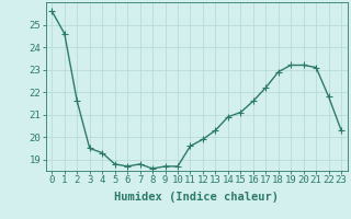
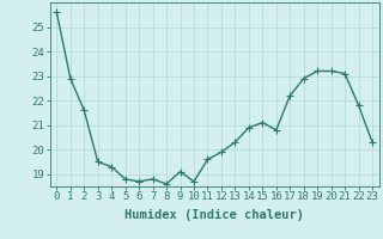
1: 24.6 -> 22.9
9: 18.7 -> 19.1
16: 21.6 -> 20.8
